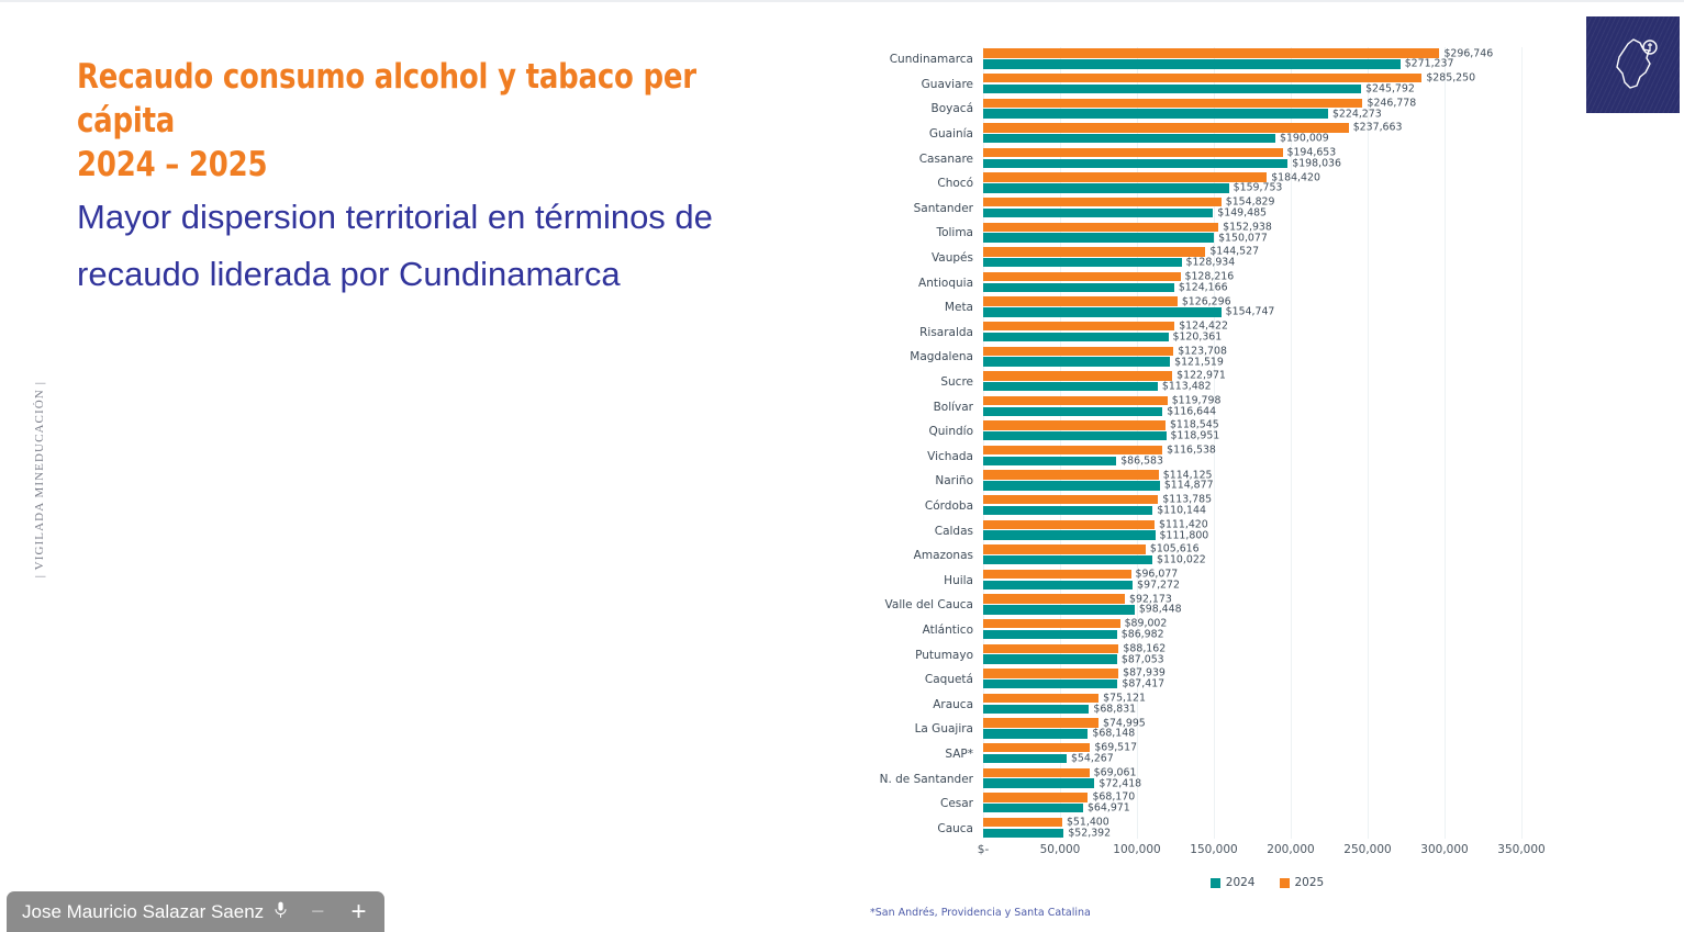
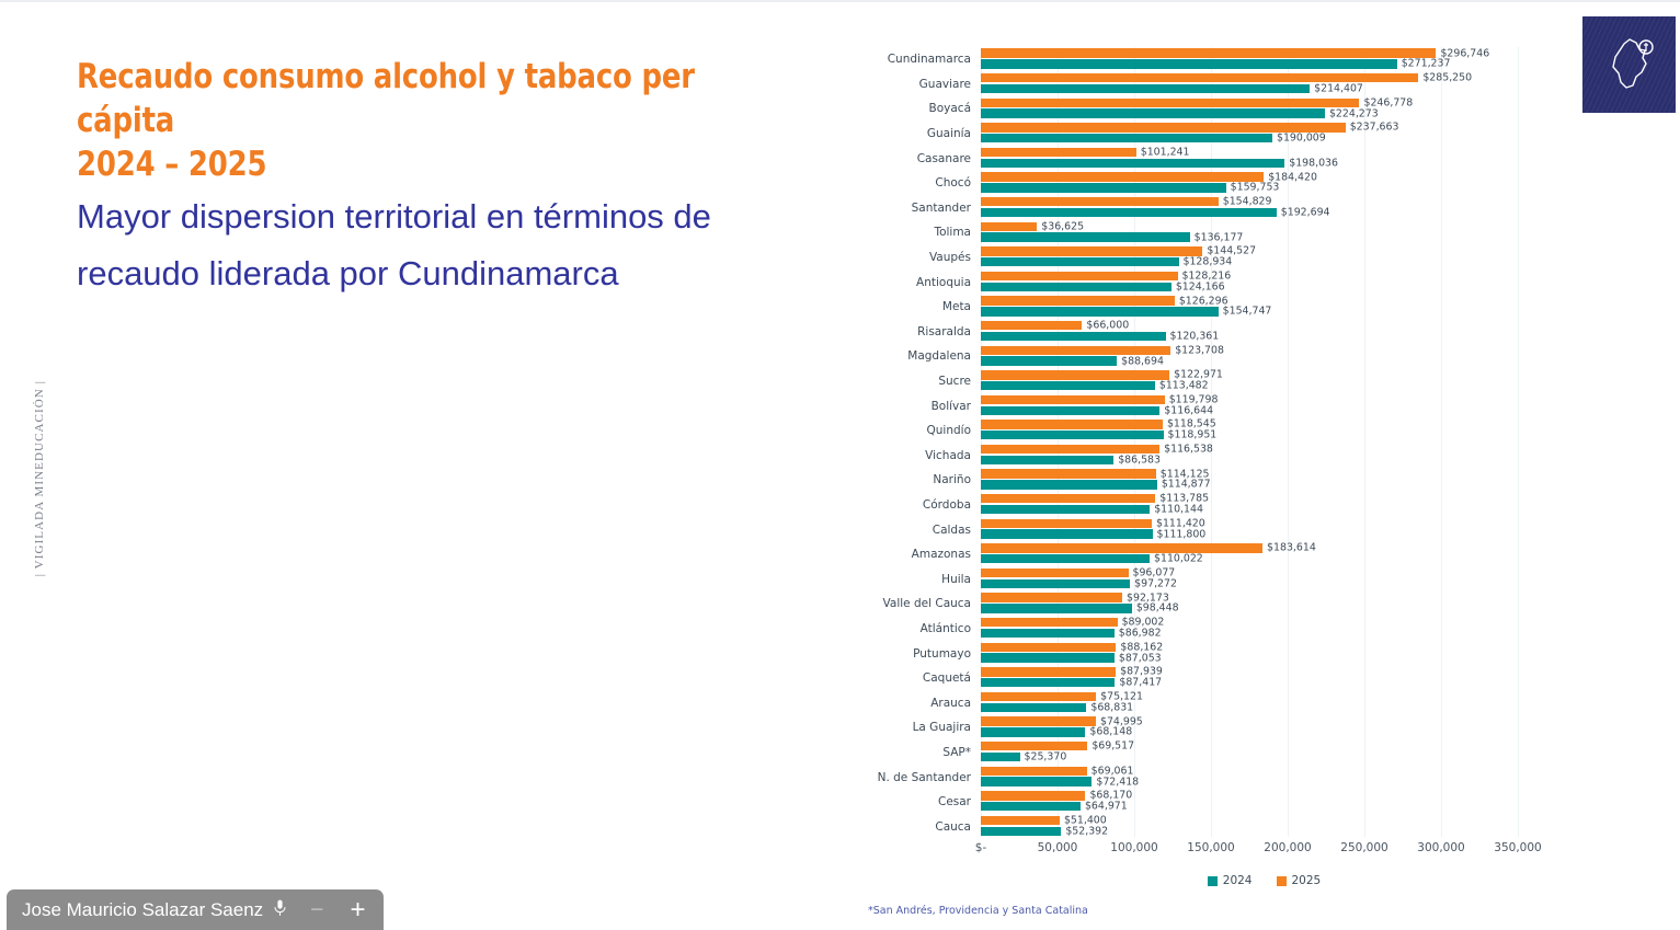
2024/Guaviare: $245,792 -> $214,407
2025/Casanare: $194,653 -> $101,241
2024/Santander: $149,485 -> $192,694
2025/Tolima: $152,938 -> $36,625
2024/Tolima: $150,077 -> $136,177
2025/Risaralda: $124,422 -> $66,000
2024/Magdalena: $121,519 -> $88,694
2025/Amazonas: $105,616 -> $183,614
2024/SAP*: $54,267 -> $25,370
